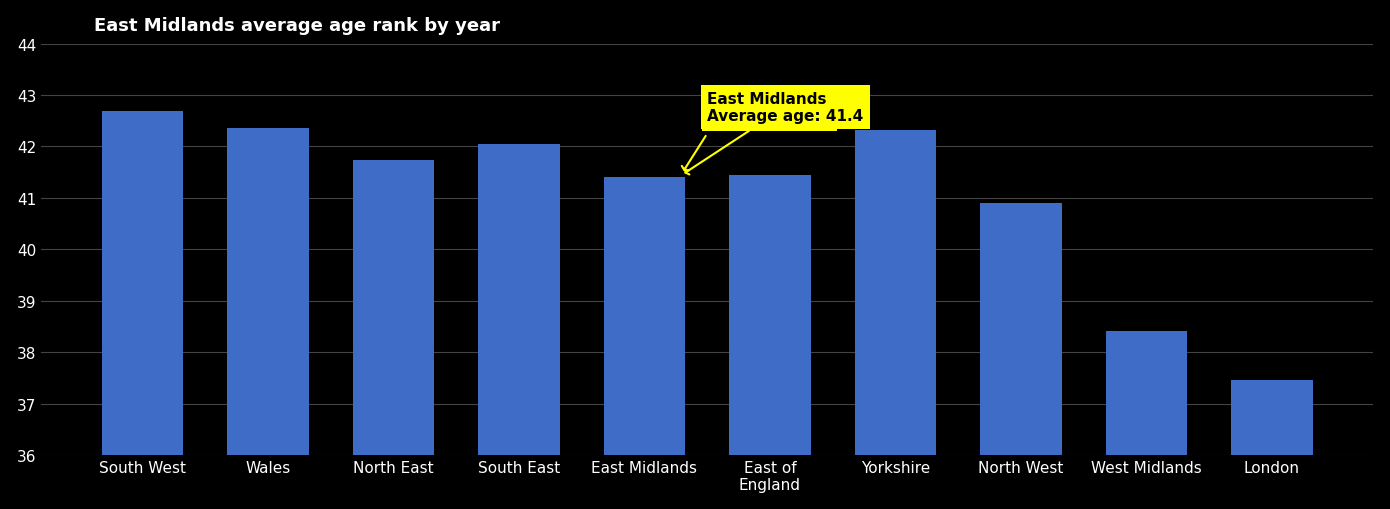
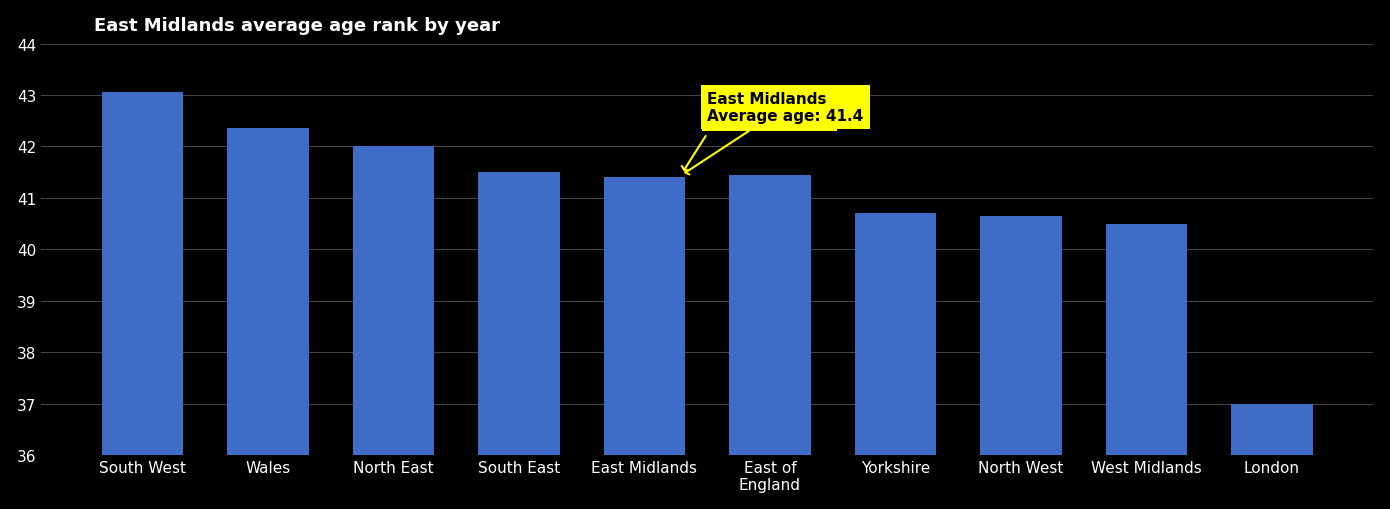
South West: 42.68 -> 43.05
North East: 41.74 -> 42.00
South East: 42.04 -> 41.50
Yorkshire: 42.32 -> 40.70
North West: 40.90 -> 40.65
West Midlands: 38.42 -> 40.50
London: 37.46 -> 37.00
